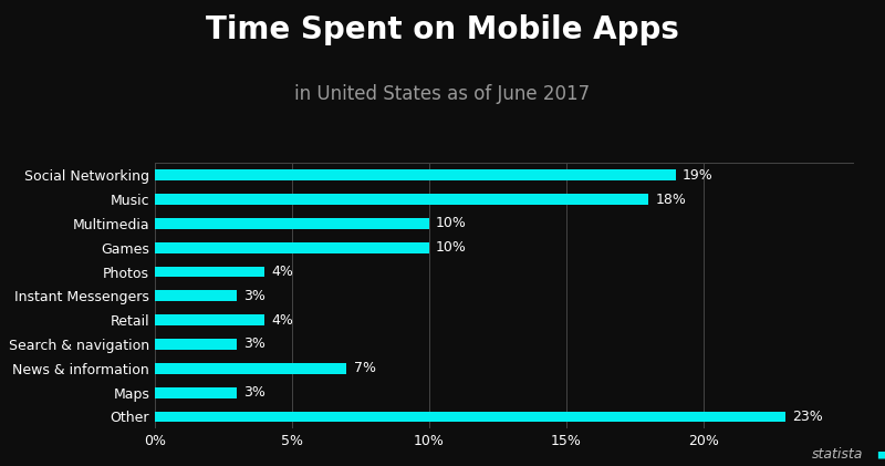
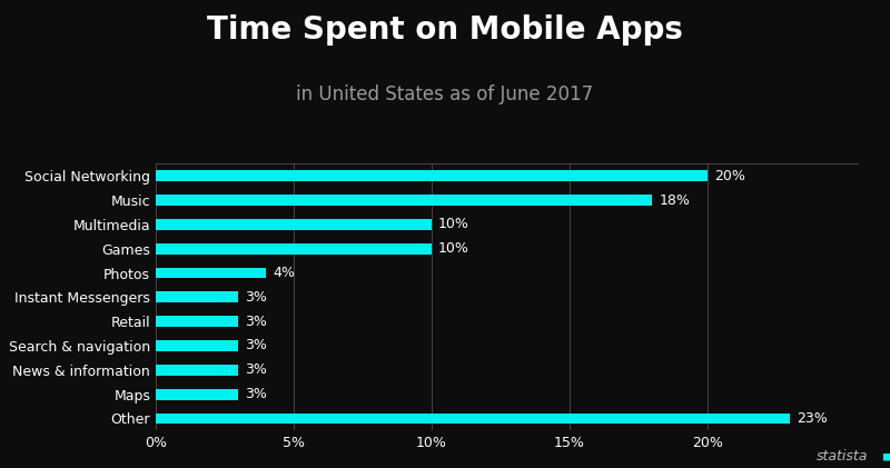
Social Networking: 19% -> 20%
Retail: 4% -> 3%
News & information: 7% -> 3%
